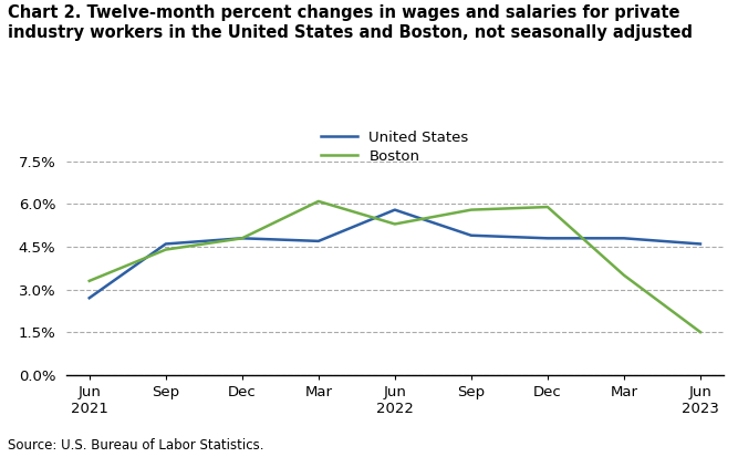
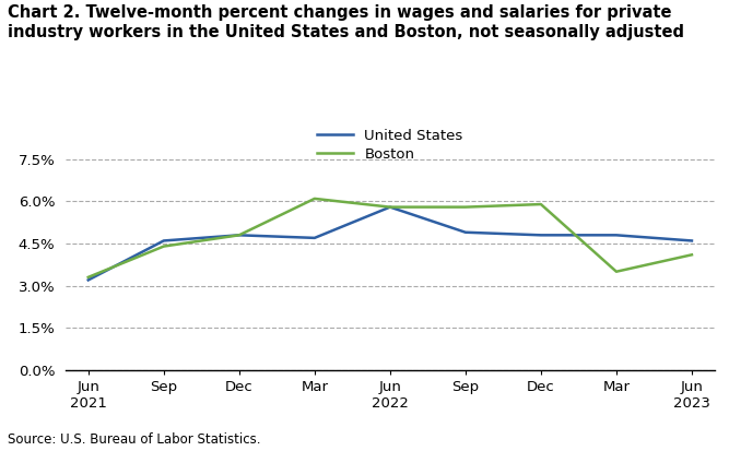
United States/Jun 2021: 2.7% -> 3.2%
Boston/Jun 2022: 5.3% -> 5.8%
Boston/Jun 2023: 1.5% -> 4.1%
